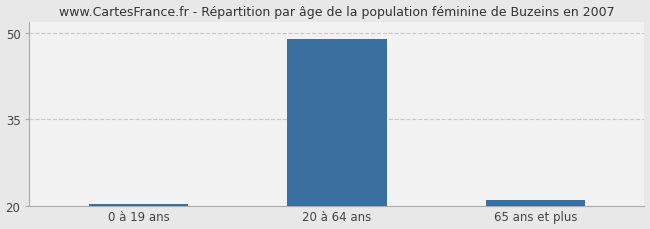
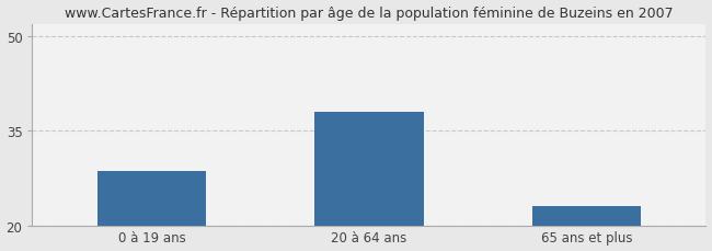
0 à 19 ans: 20.2 -> 28.6
20 à 64 ans: 49.0 -> 38.0
65 ans et plus: 21.0 -> 23.0
